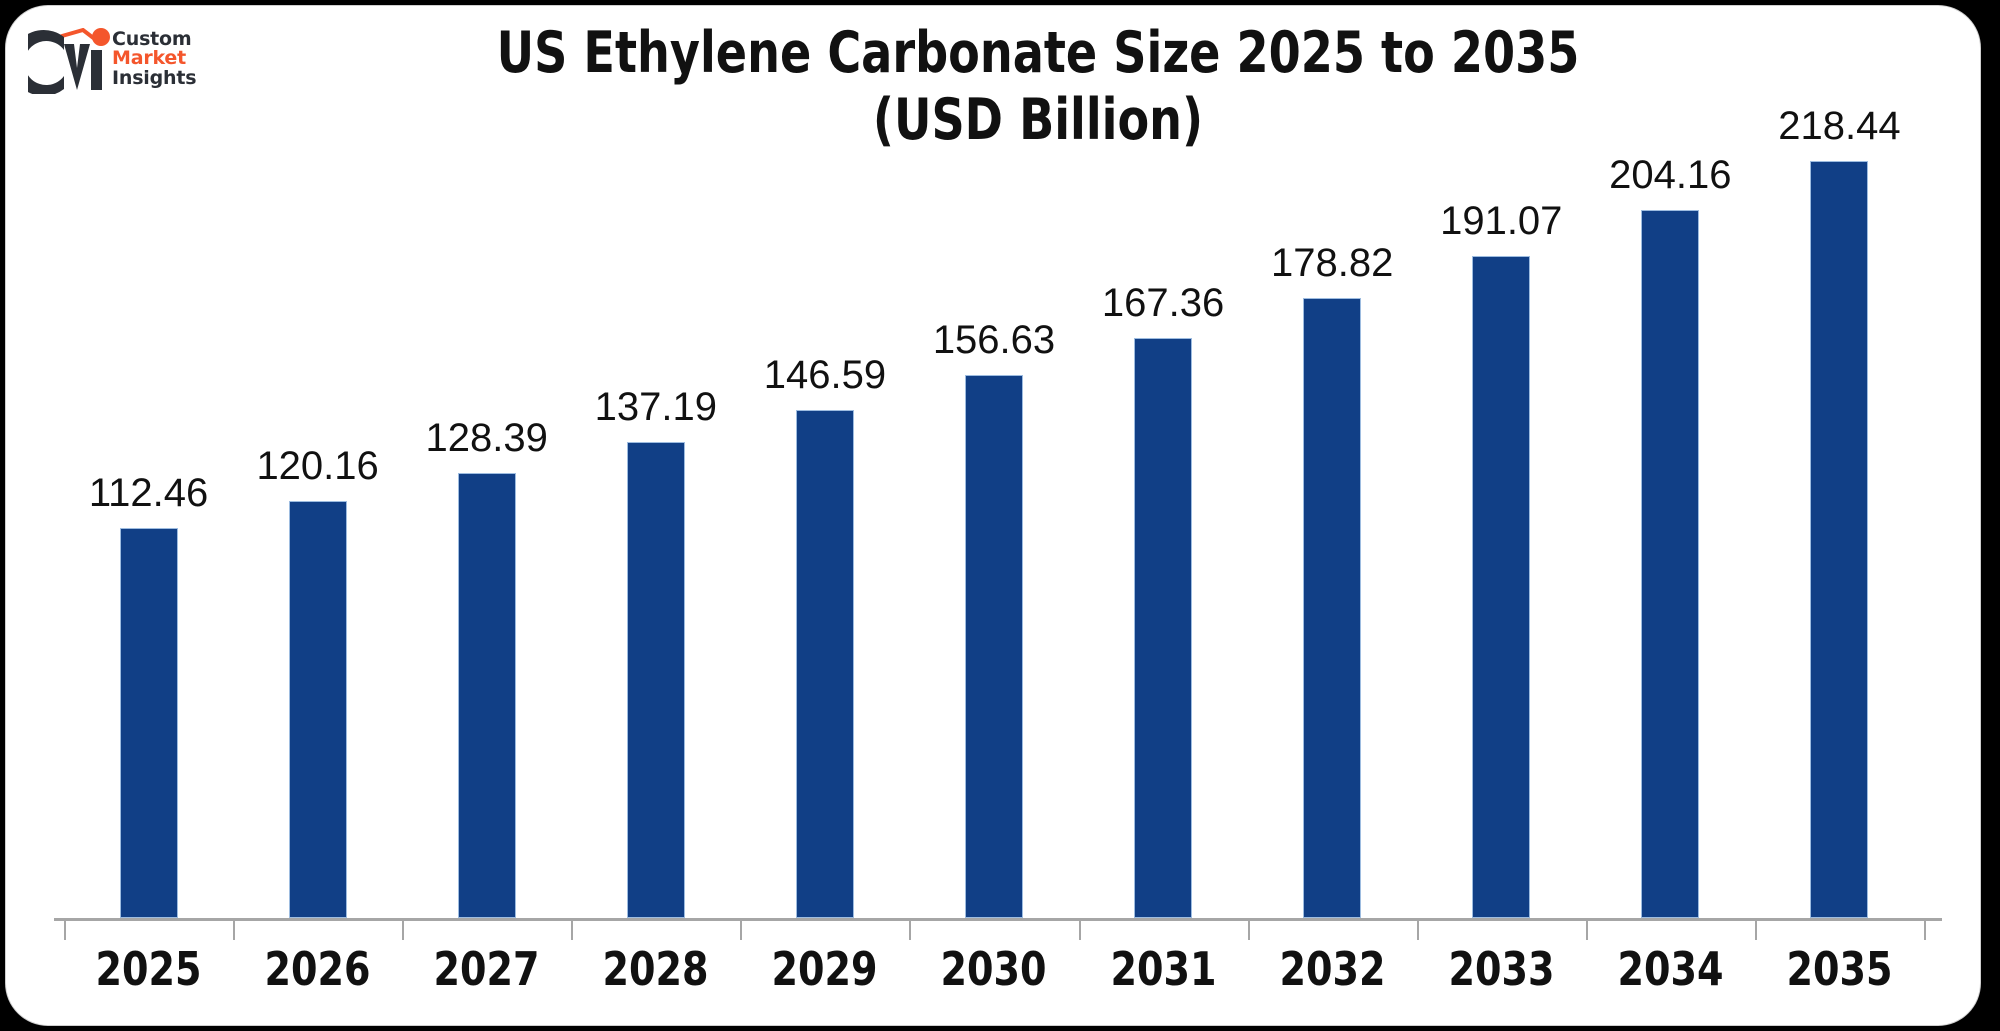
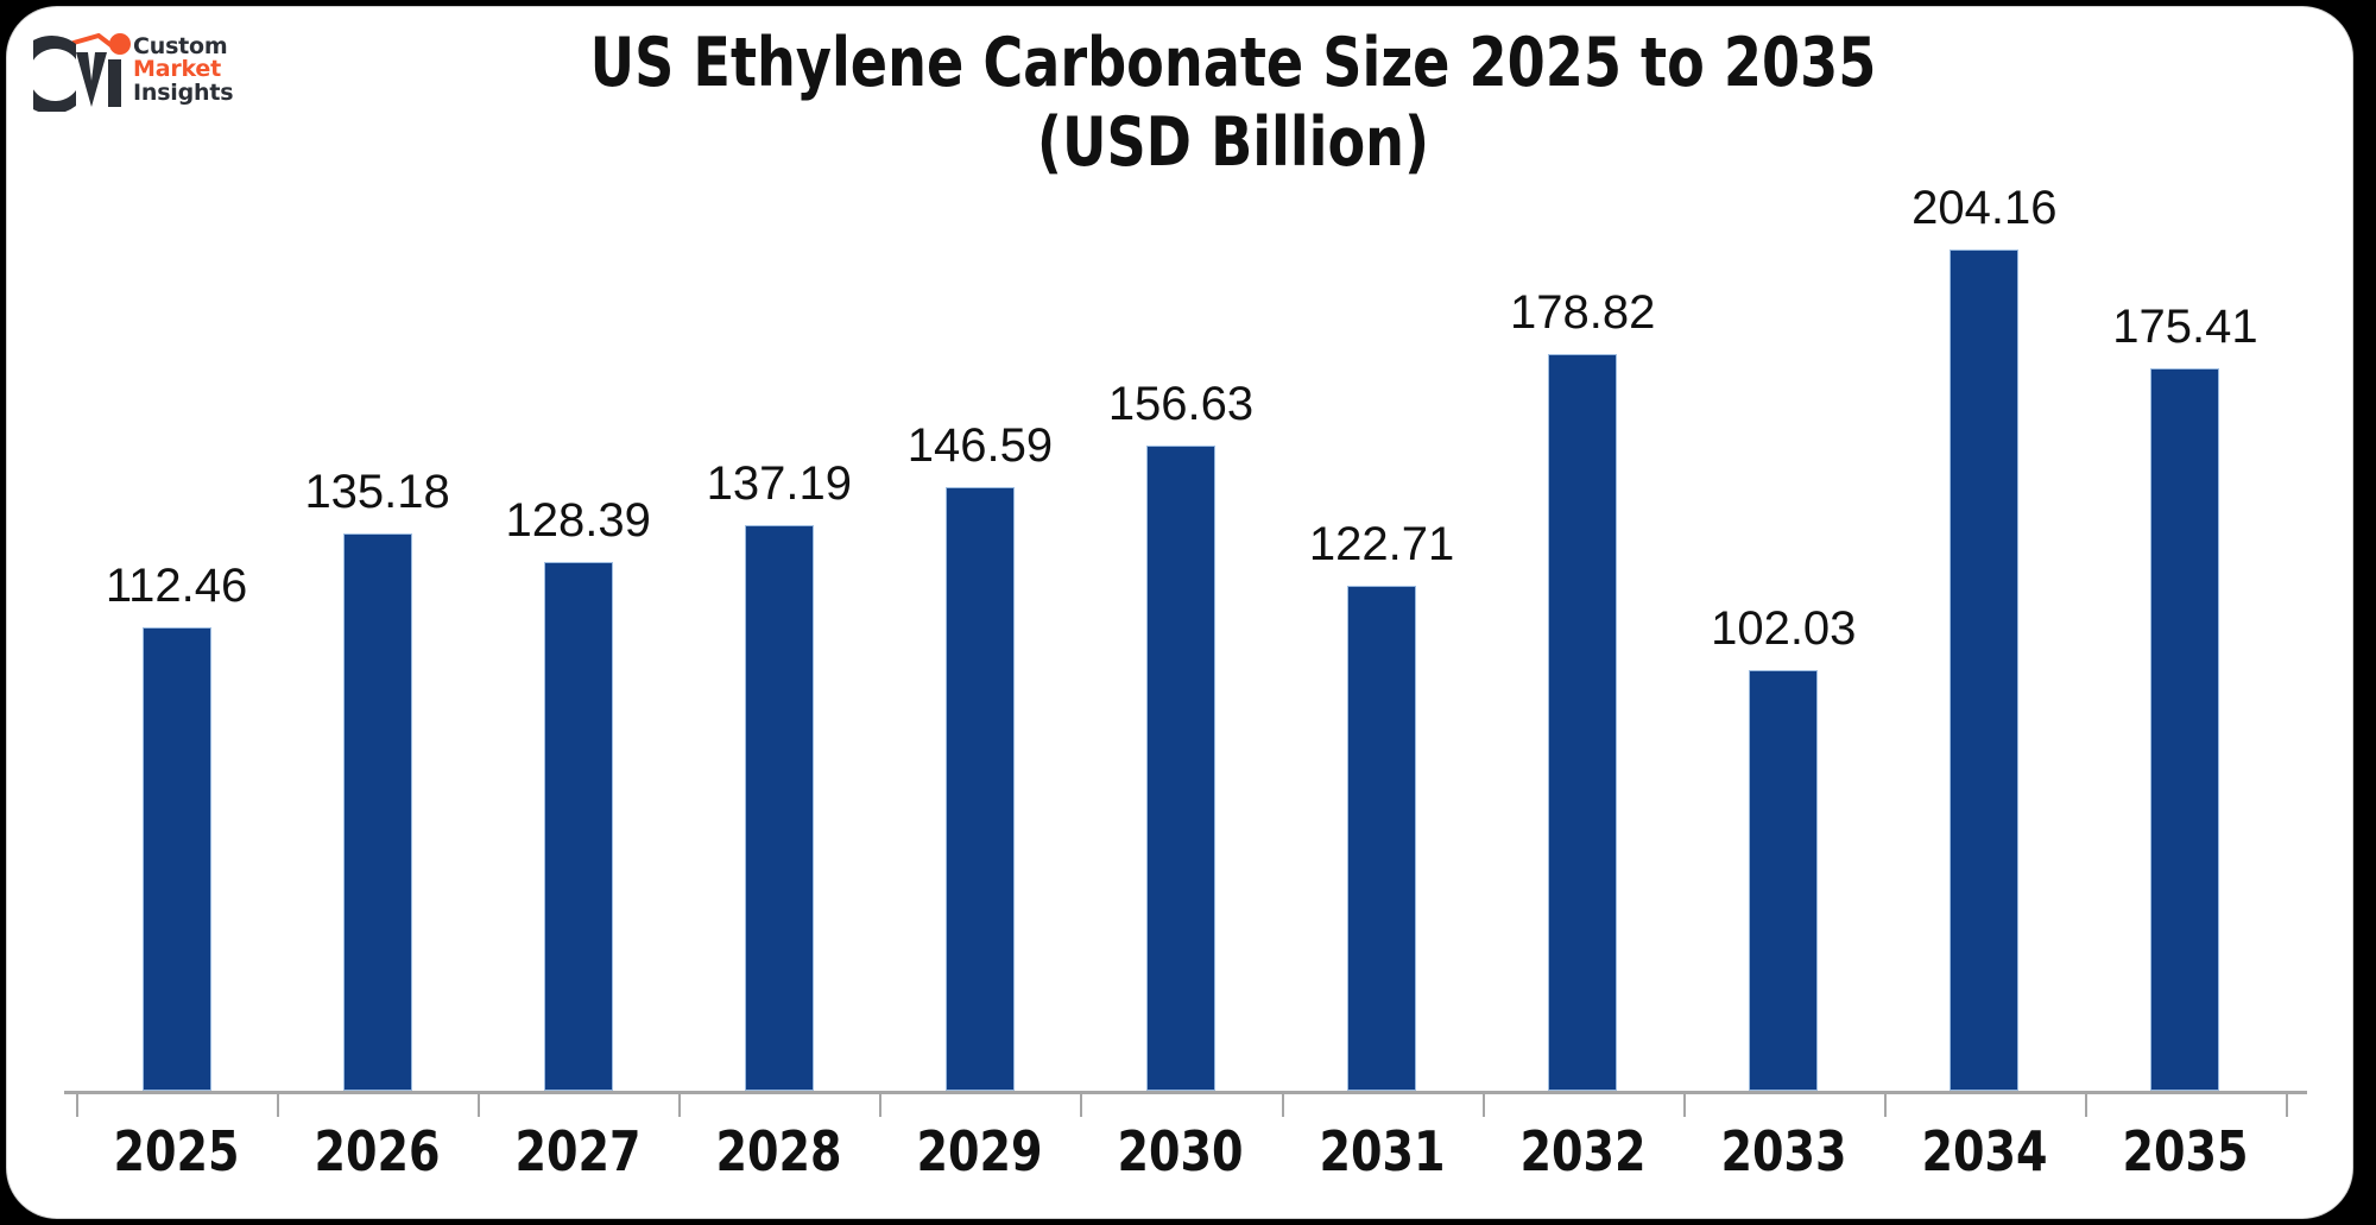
2026: 120.16 -> 135.18
2031: 167.36 -> 122.71
2033: 191.07 -> 102.03
2035: 218.44 -> 175.41
